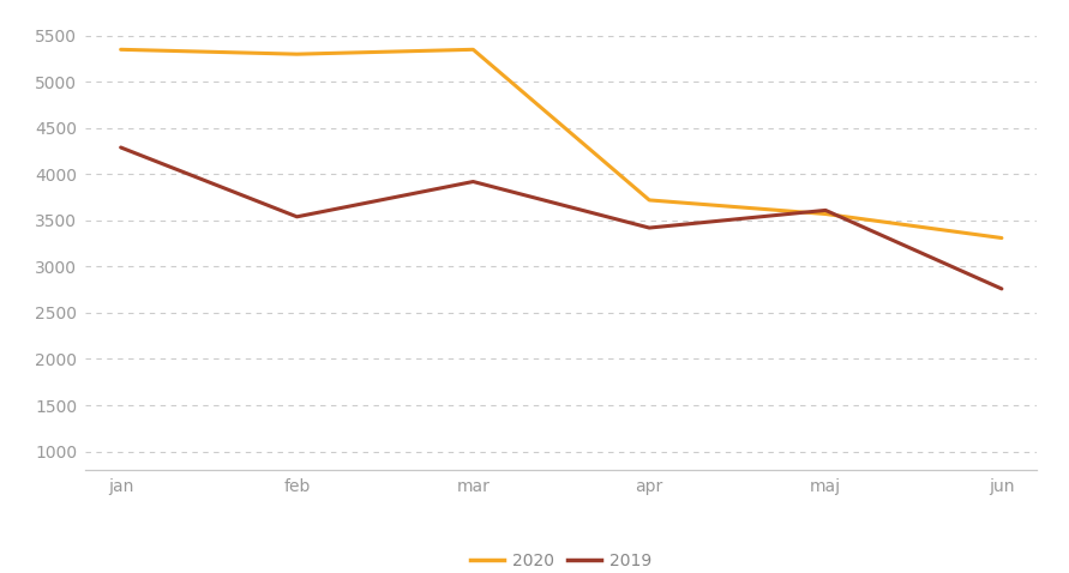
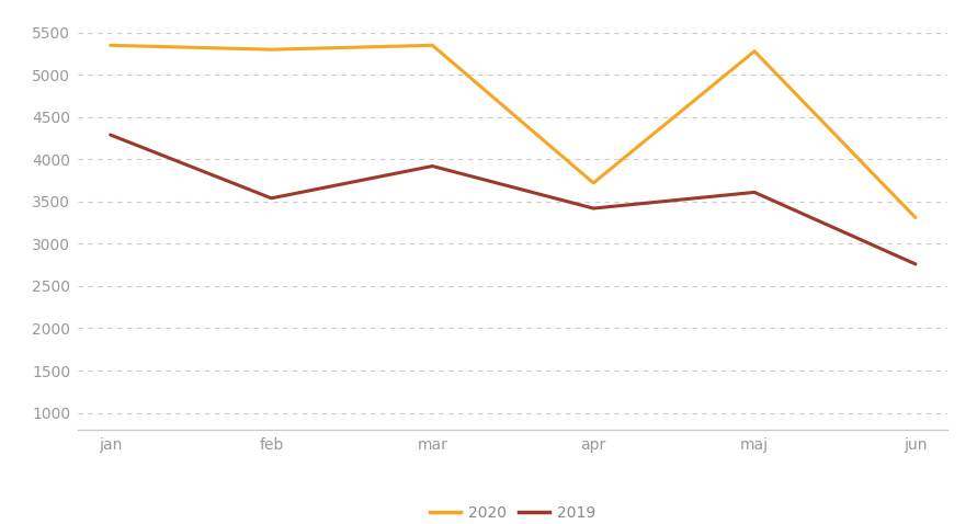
2020/maj: 3570 -> 5280
